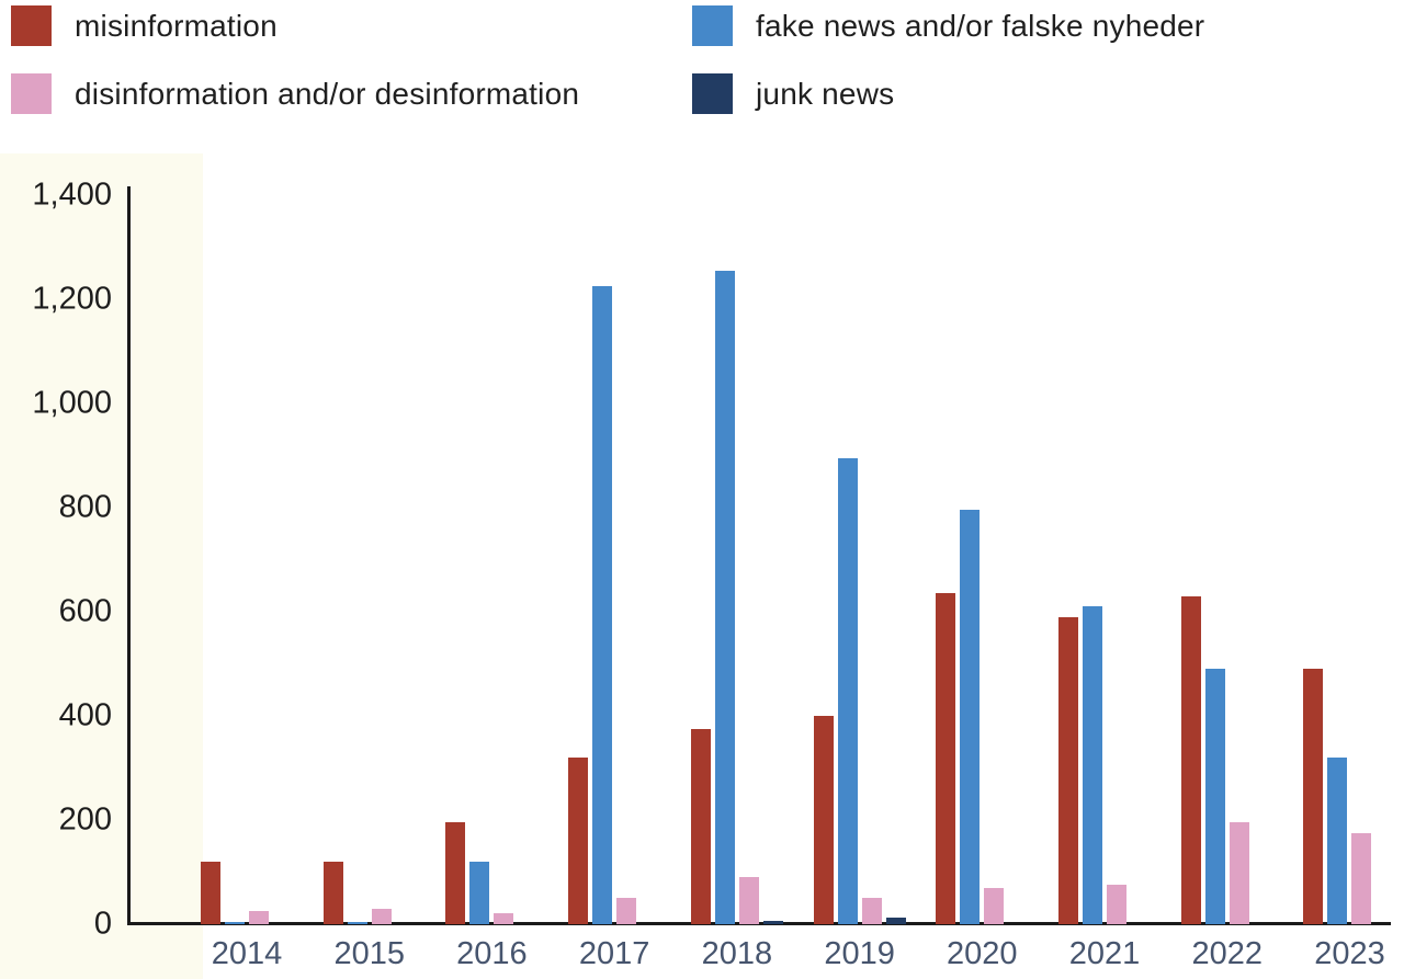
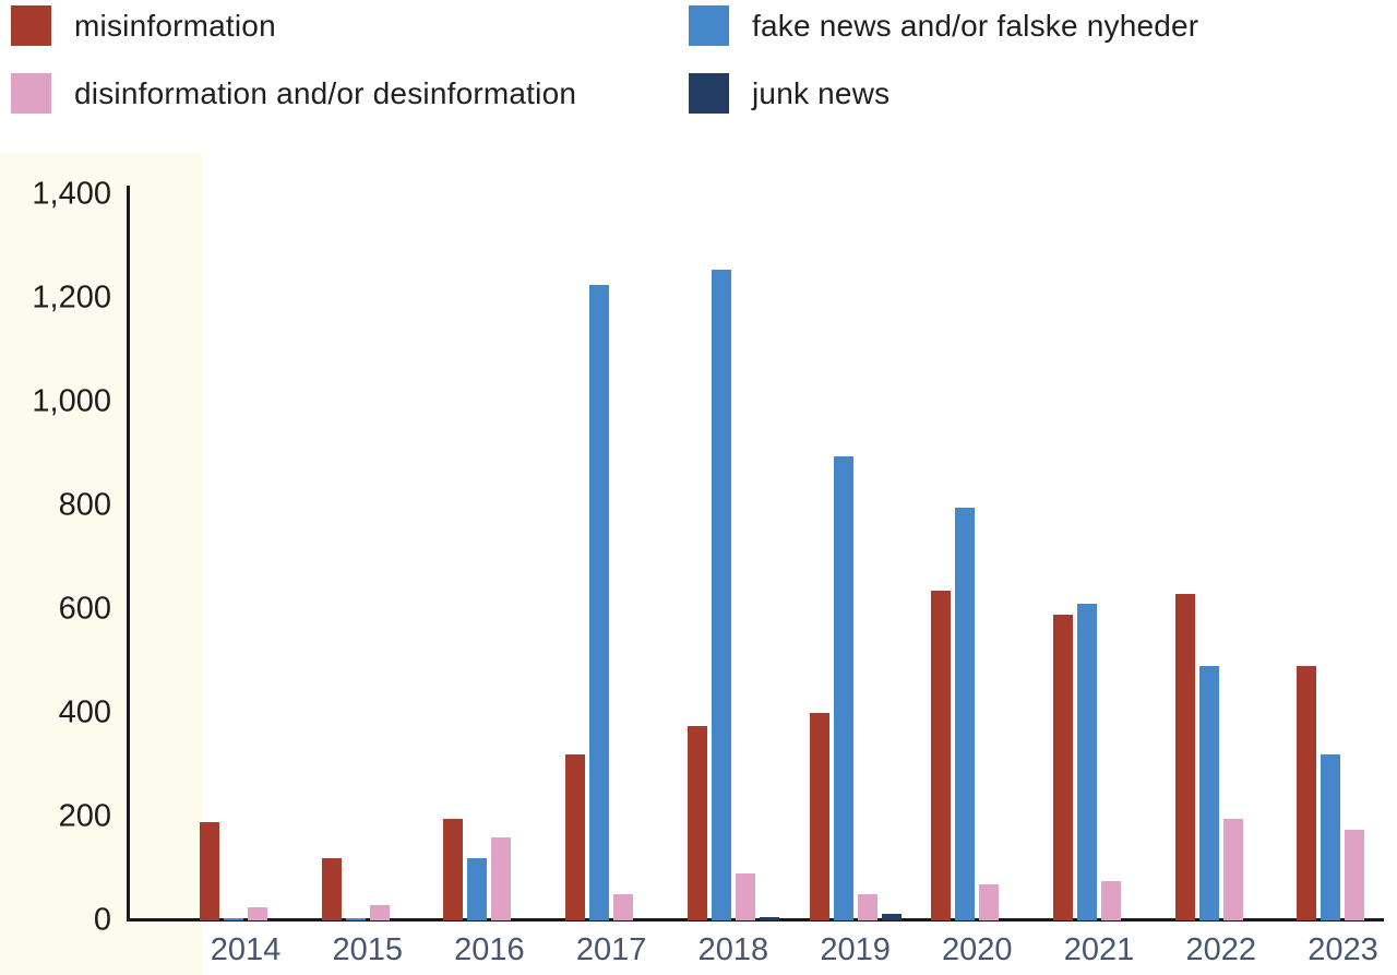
misinformation/2014: 120 -> 190
disinformation and/or desinformation/2016: 20 -> 160
